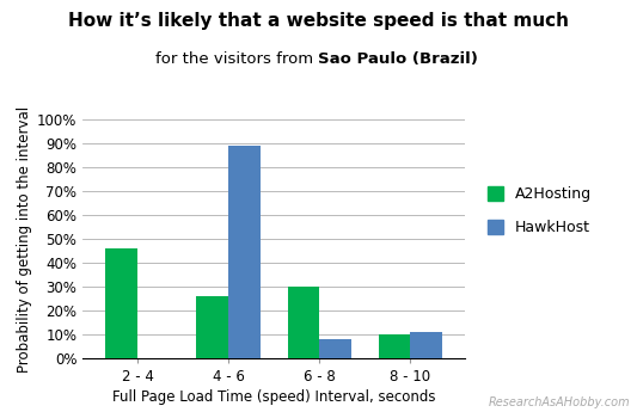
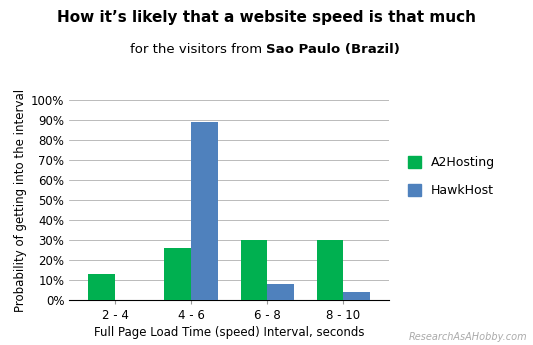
A2Hosting/2 - 4: 46% -> 13%
A2Hosting/8 - 10: 10% -> 30%
HawkHost/8 - 10: 11% -> 4%
